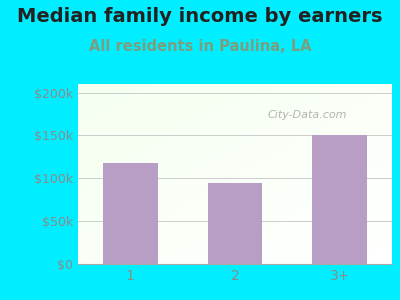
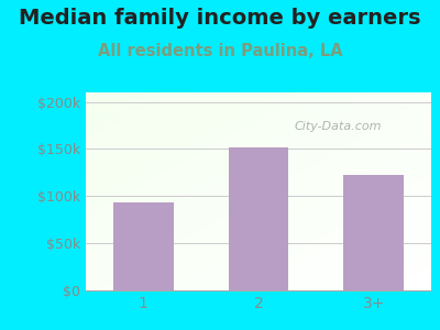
1: $118k -> $93k
2: $94k -> $152k
3+: $150k -> $122k
